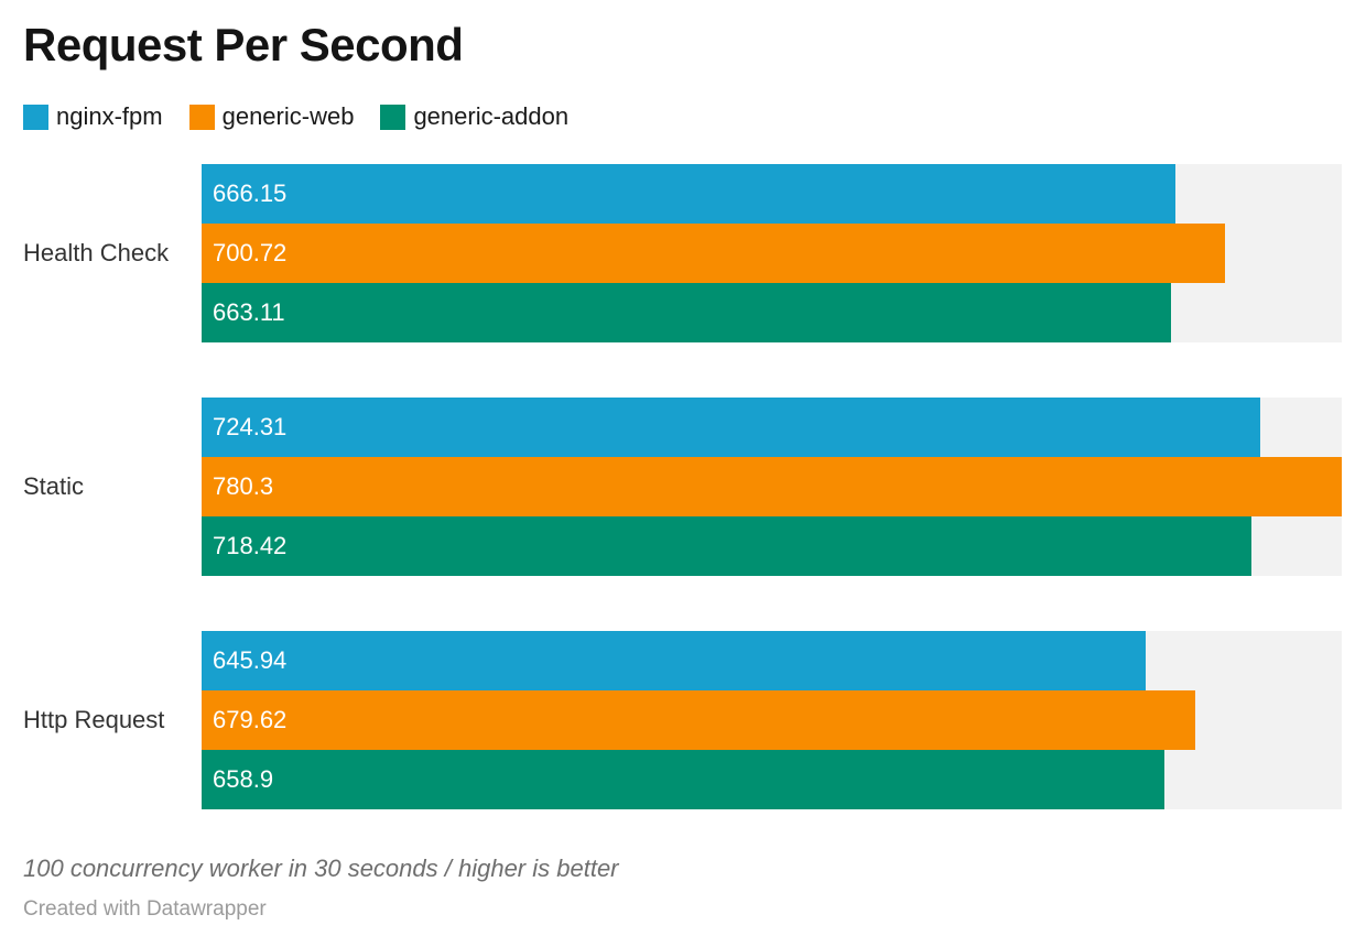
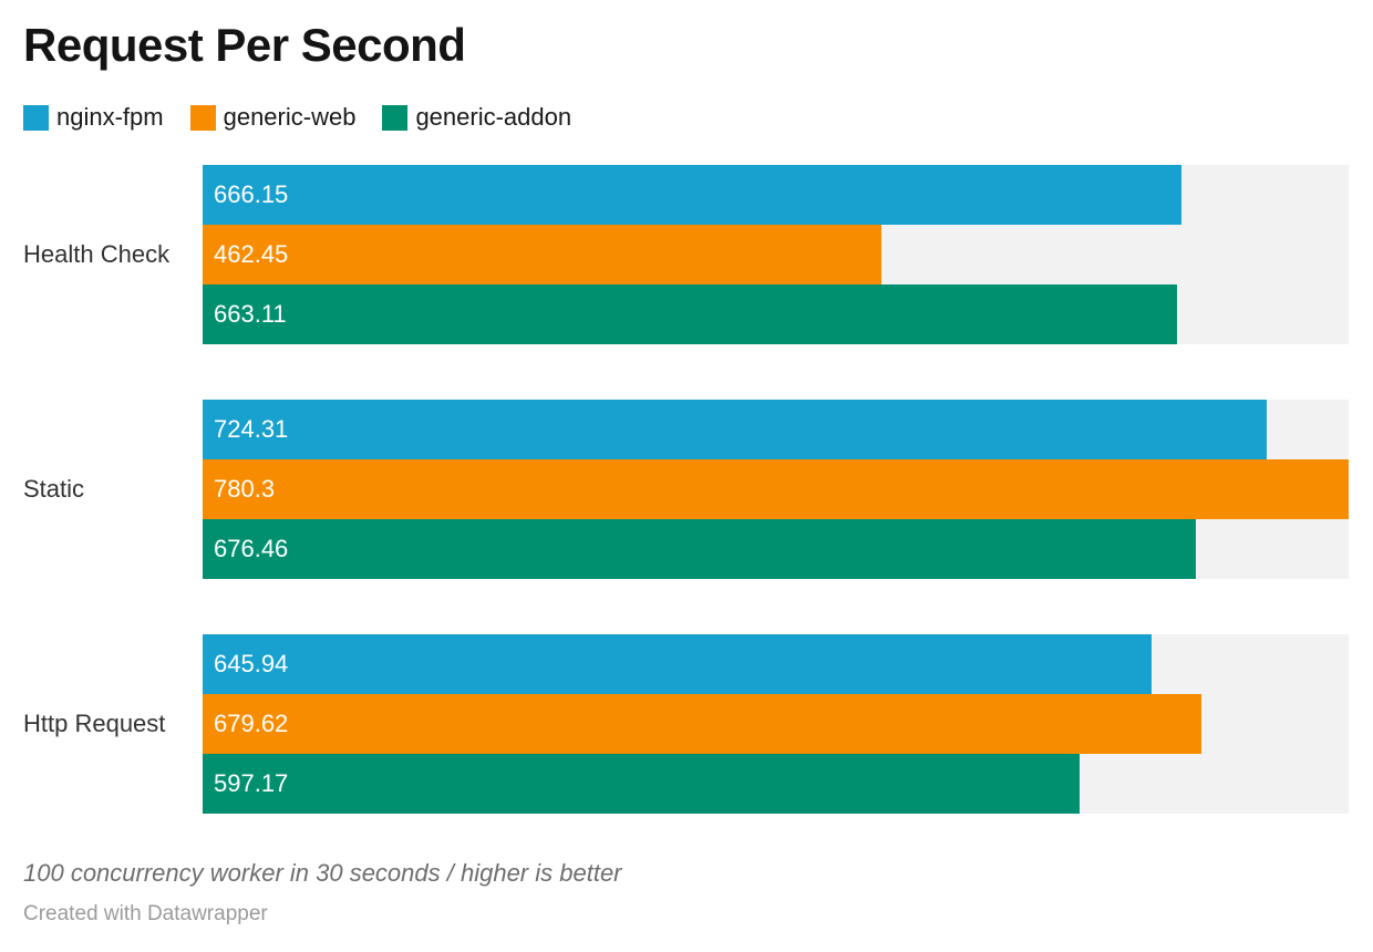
generic-web/Health Check: 700.72 -> 462.45
generic-addon/Static: 718.42 -> 676.46
generic-addon/Http Request: 658.9 -> 597.17
